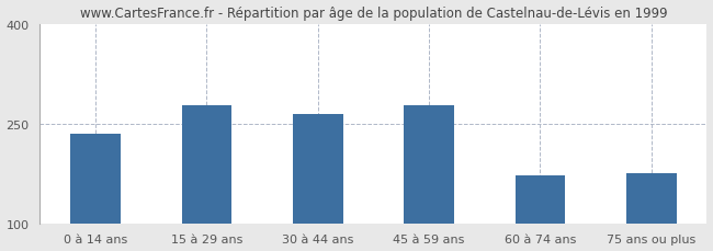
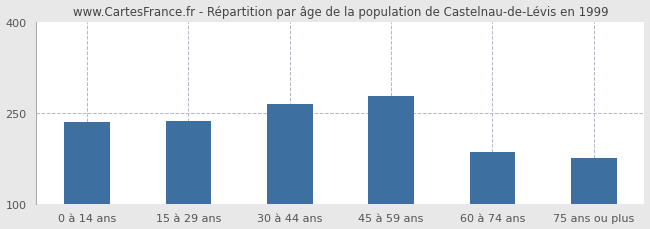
15 à 29 ans: 278 -> 237
60 à 74 ans: 172 -> 185
